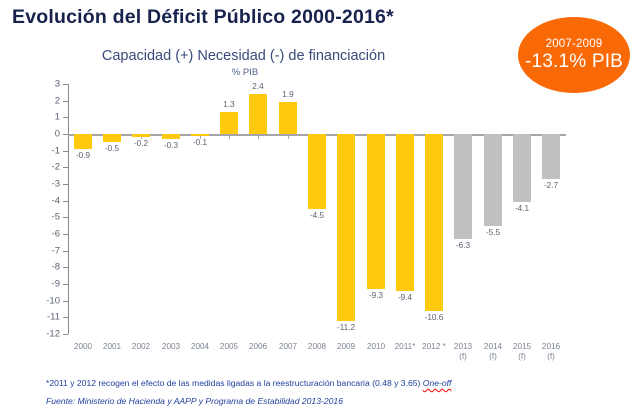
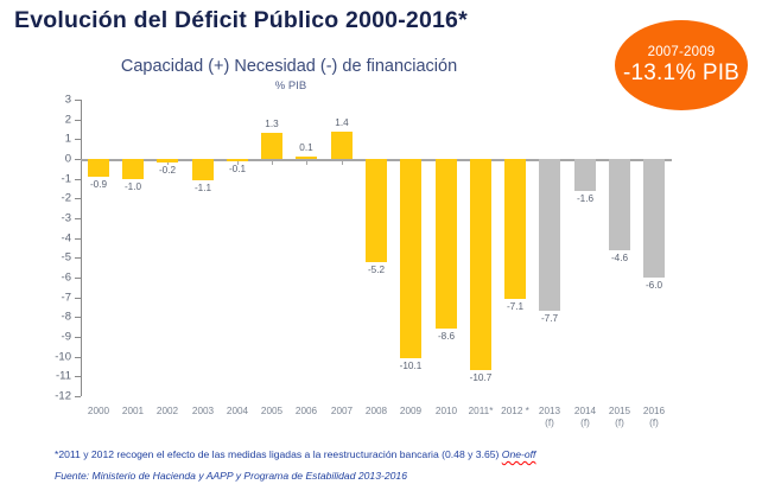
2001: -0.5 -> -1.0
2003: -0.3 -> -1.1
2006: 2.4 -> 0.1
2007: 1.9 -> 1.4
2008: -4.5 -> -5.2
2009: -11.2 -> -10.1
2010: -9.3 -> -8.6
2011*: -9.4 -> -10.7
2012 *: -10.6 -> -7.1
2013: -6.3 -> -7.7
2014: -5.5 -> -1.6
2015: -4.1 -> -4.6
2016: -2.7 -> -6.0
